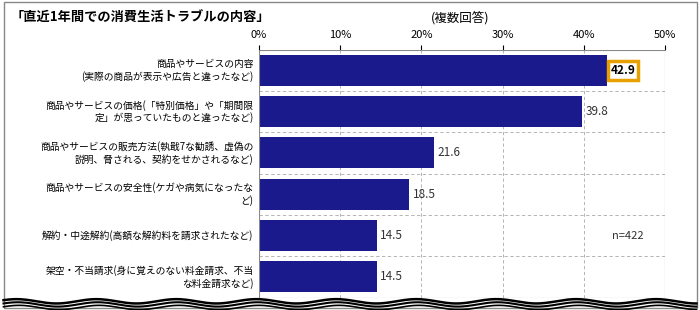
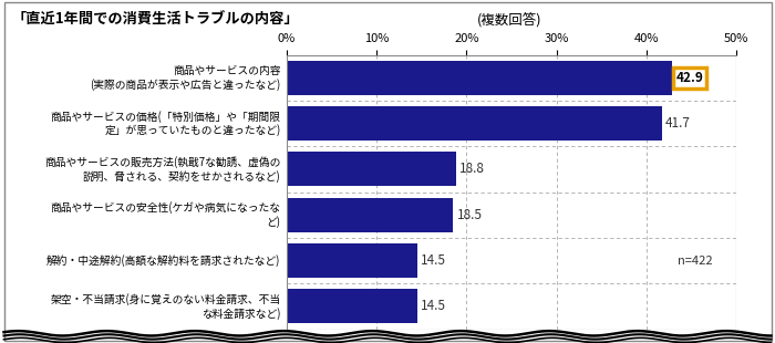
商品やサービスの価格(「特別価格」や「期間限 定」が思っていたものと違ったなど): 39.8 -> 41.7
商品やサービスの販売方法(執戢7な勧誘、虚偽の 説明、脅される、契約をせかされるなど): 21.6 -> 18.8
